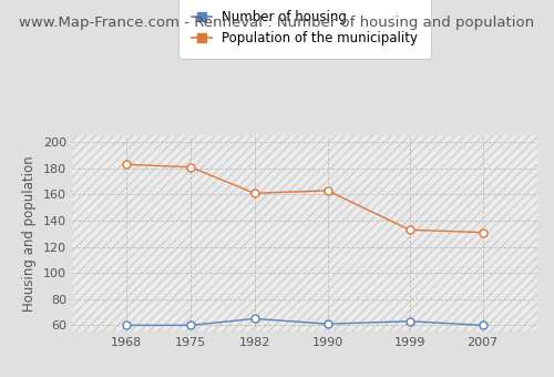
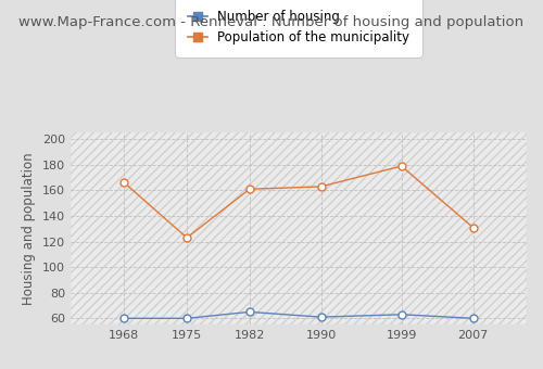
Population of the municipality/1968: 183 -> 166
Population of the municipality/1975: 181 -> 123
Population of the municipality/1999: 133 -> 179
